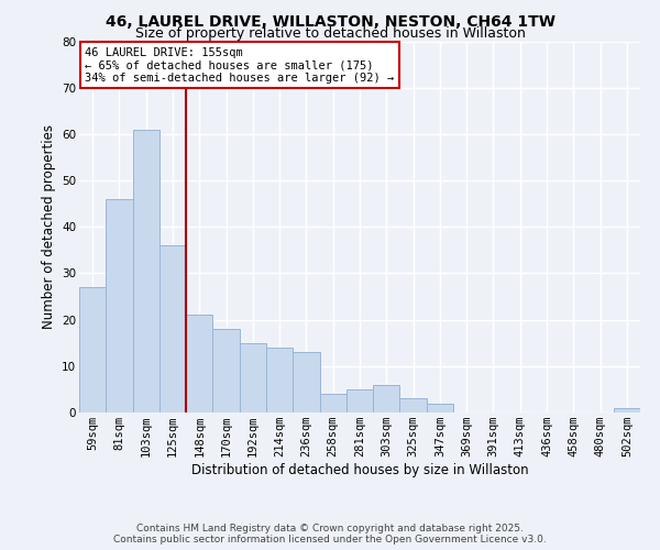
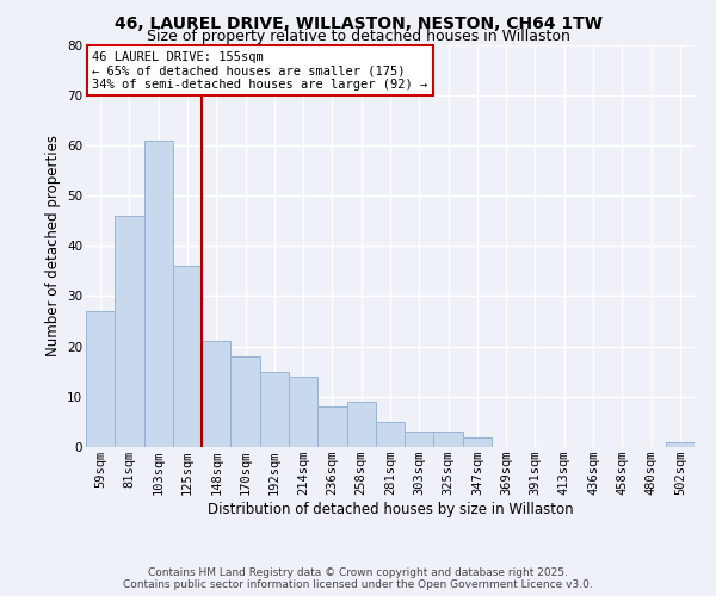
236sqm: 13 -> 8
258sqm: 4 -> 9
303sqm: 6 -> 3
